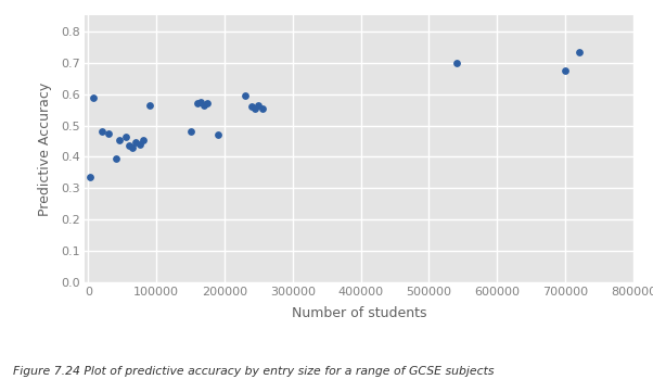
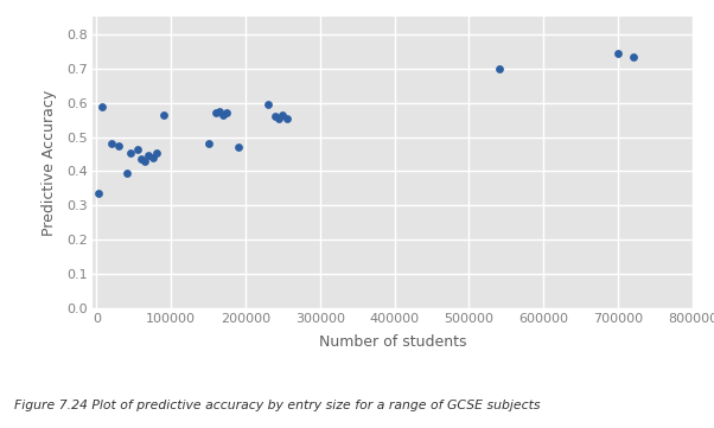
700000: 0.675 -> 0.745
